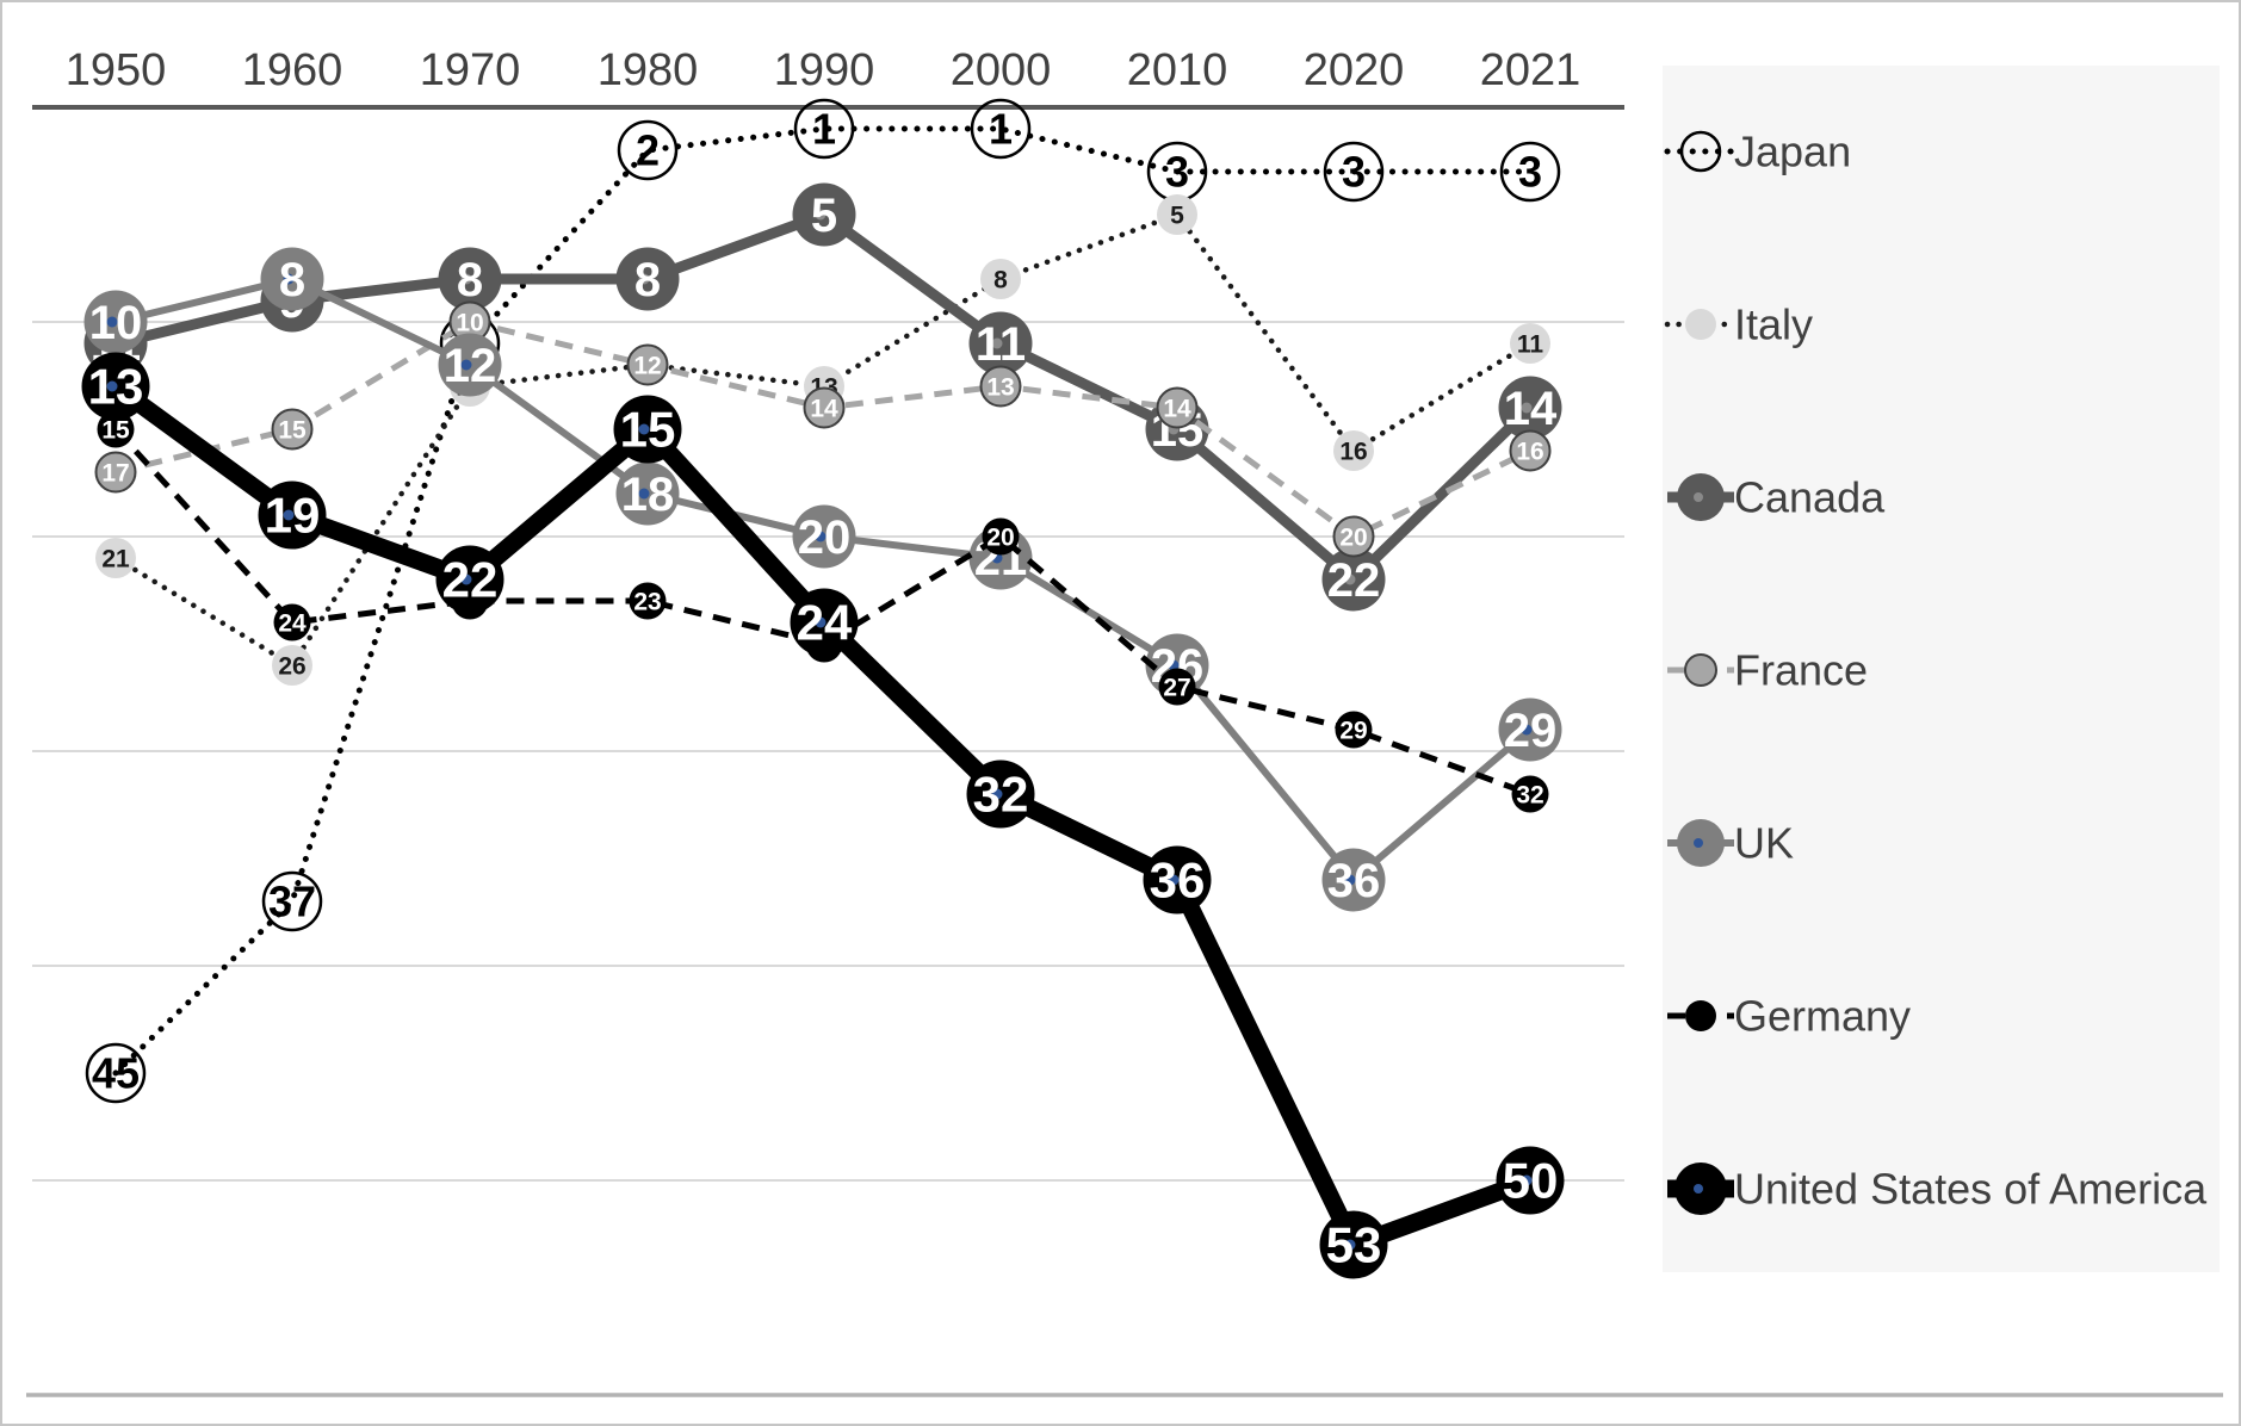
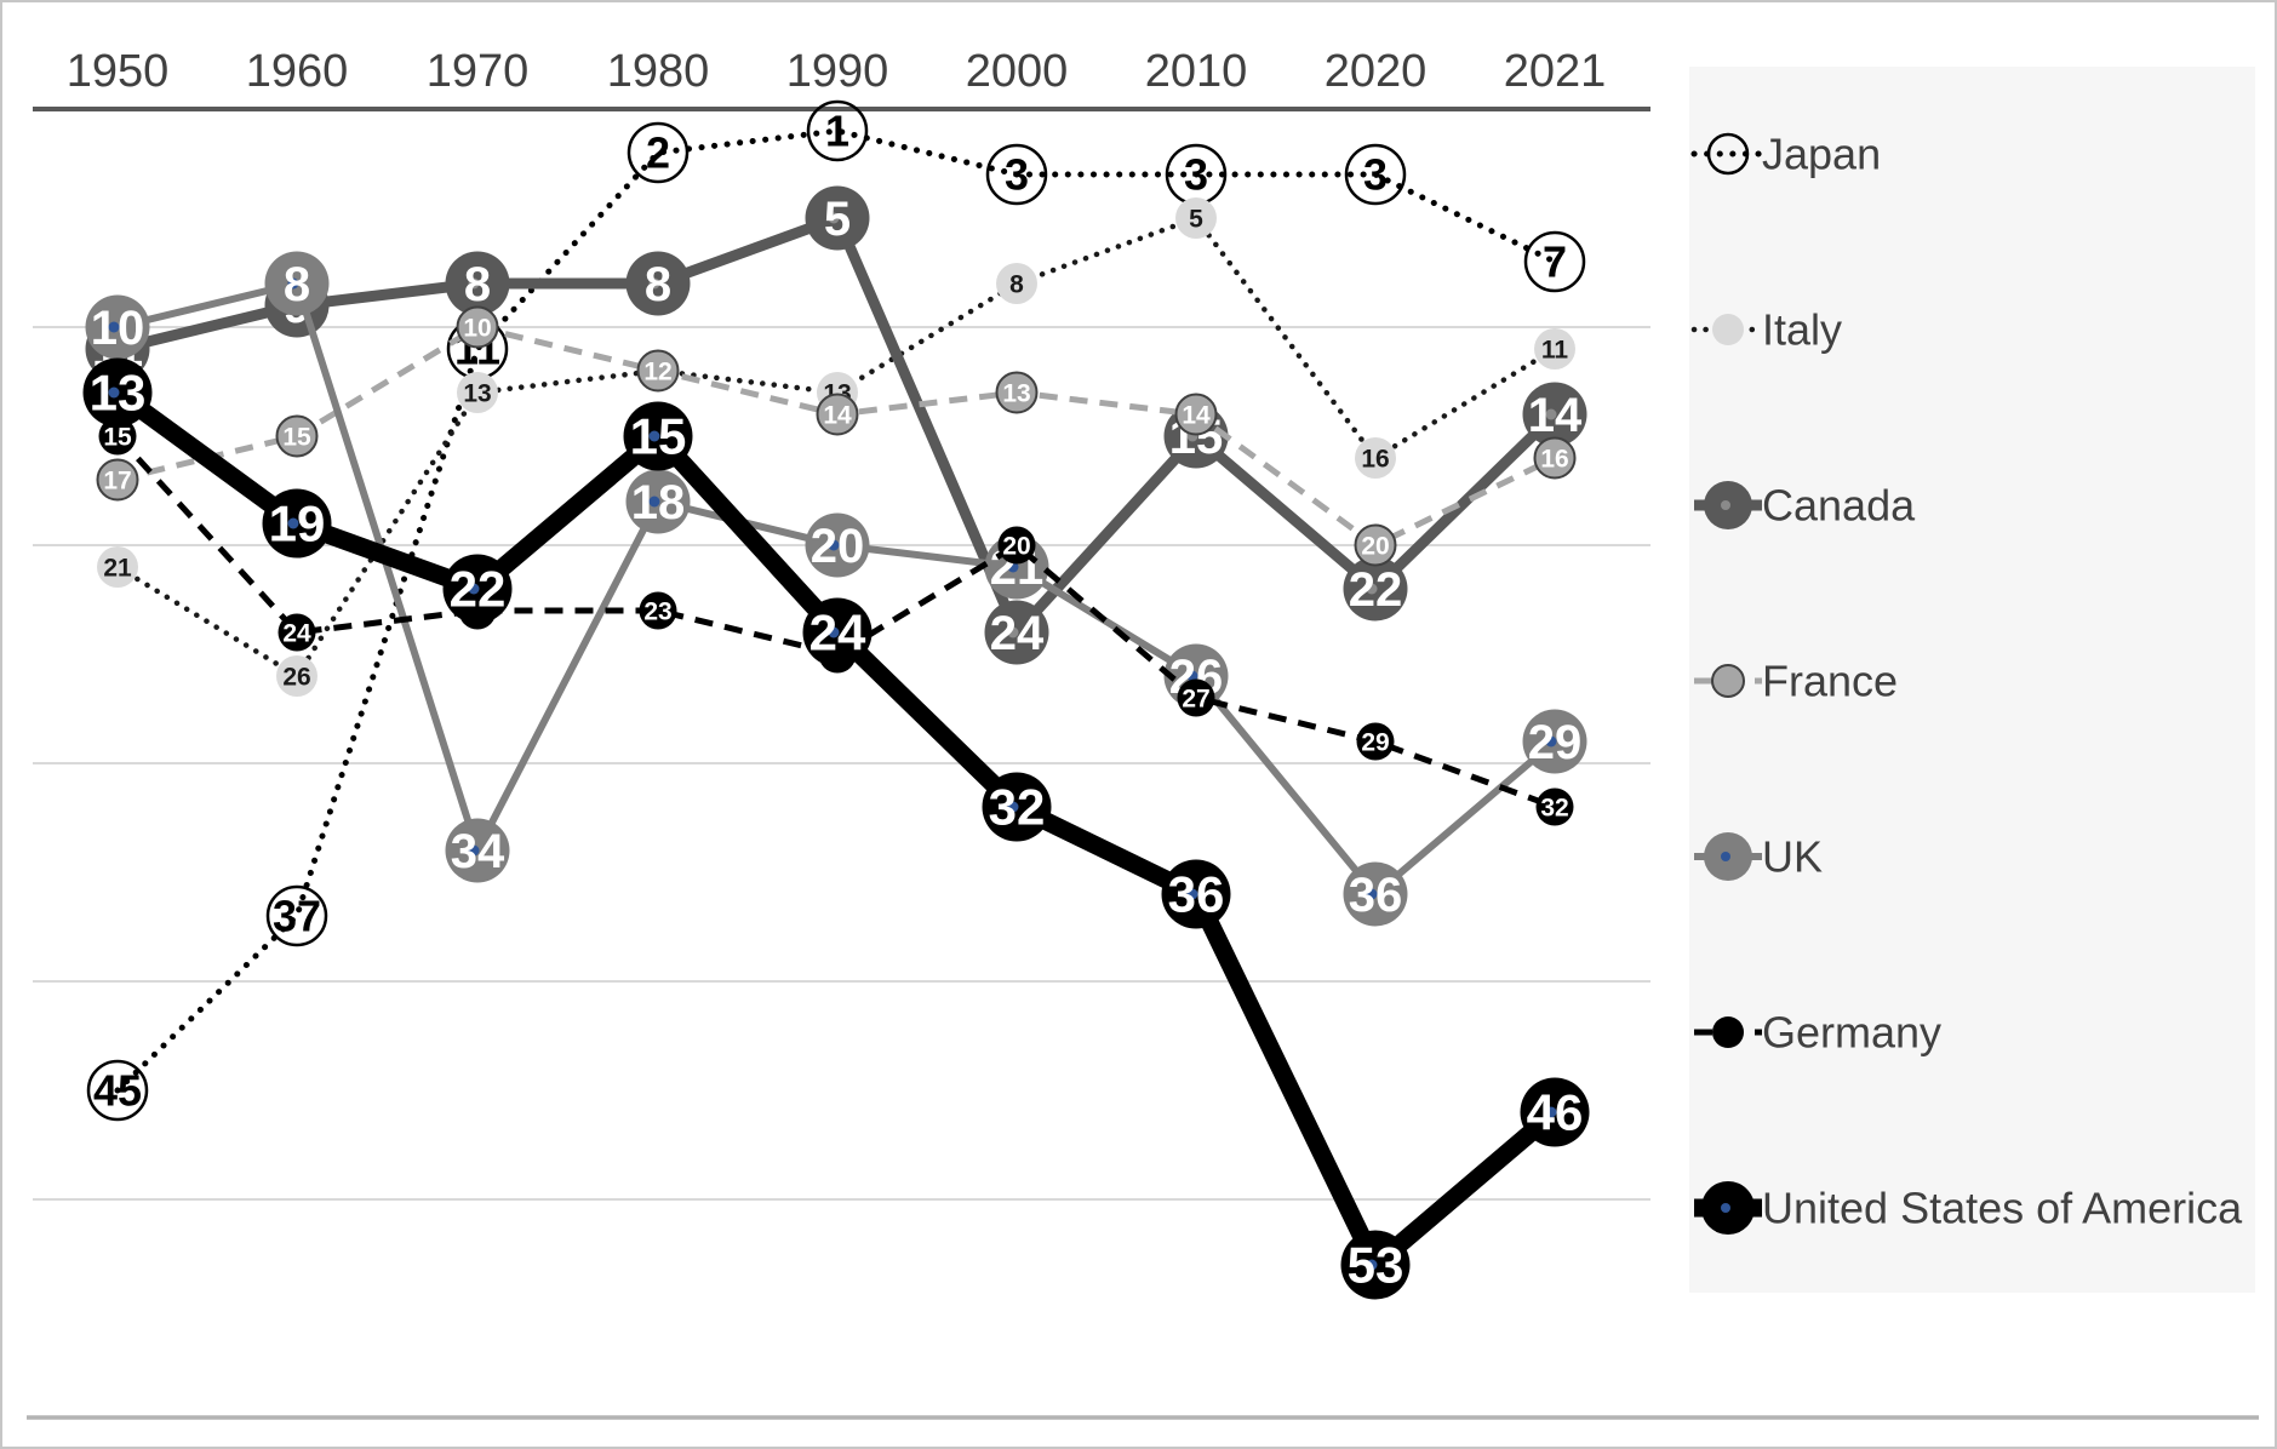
UK/1970: 12 -> 34
Japan/2000: 1 -> 3
Canada/2000: 11 -> 24
Japan/2021: 3 -> 7
United States of America/2021: 50 -> 46
